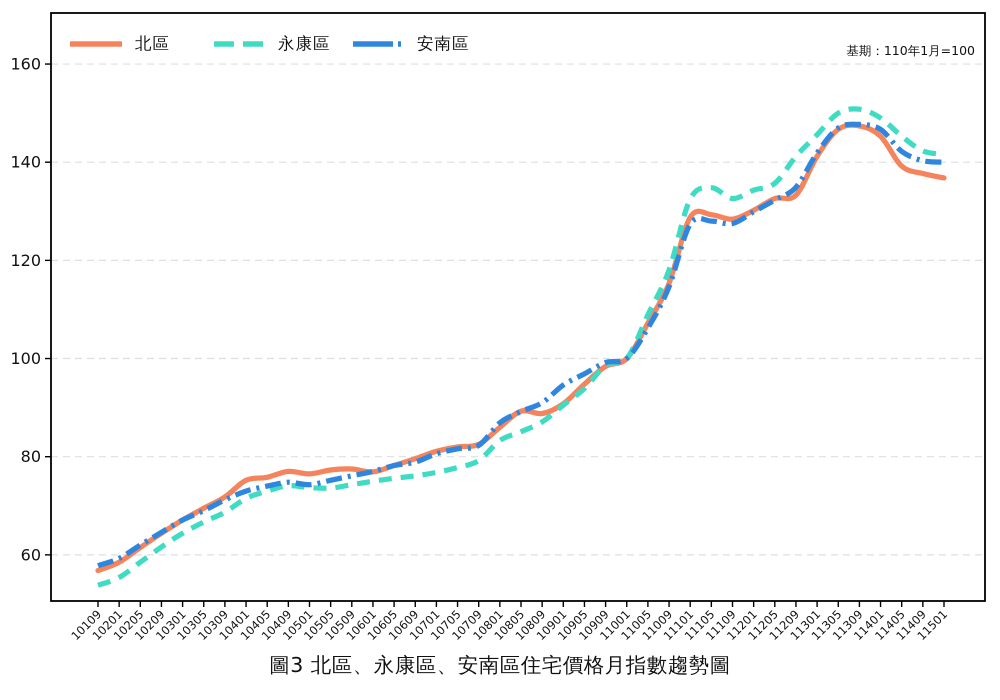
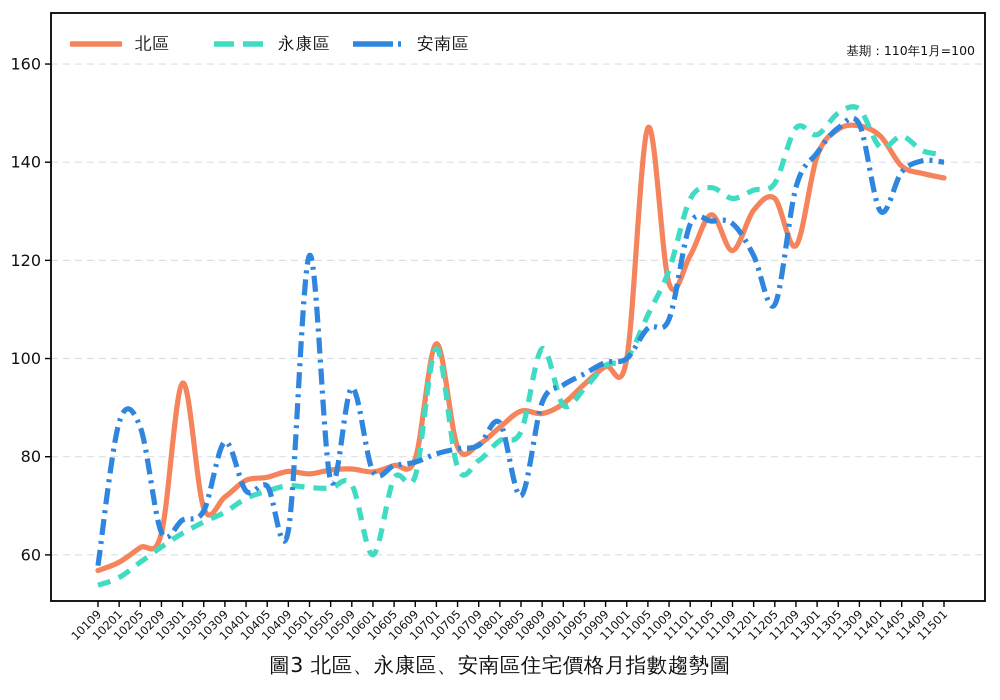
安南區/10201: 59 -> 87
安南區/10205: 62 -> 86
北區/10301: 67 -> 95
安南區/10309: 71 -> 83
安南區/10409: 75 -> 65
安南區/10501: 74 -> 121
安南區/10509: 76 -> 94
永康區/10601: 75 -> 60
北區/10701: 81 -> 103
永康區/10701: 77 -> 102
安南區/10805: 89 -> 72
永康區/10809: 87 -> 102
北區/11005: 107 -> 147
安南區/11009: 115 -> 108
北區/11101: 129 -> 121
北區/11109: 128 -> 122
安南區/11201: 130 -> 121
安南區/11205: 132 -> 111
北區/11209: 133 -> 123
永康區/11209: 141 -> 147
永康區/11401: 149 -> 143
安南區/11401: 147 -> 130
安南區/11405: 142 -> 138
